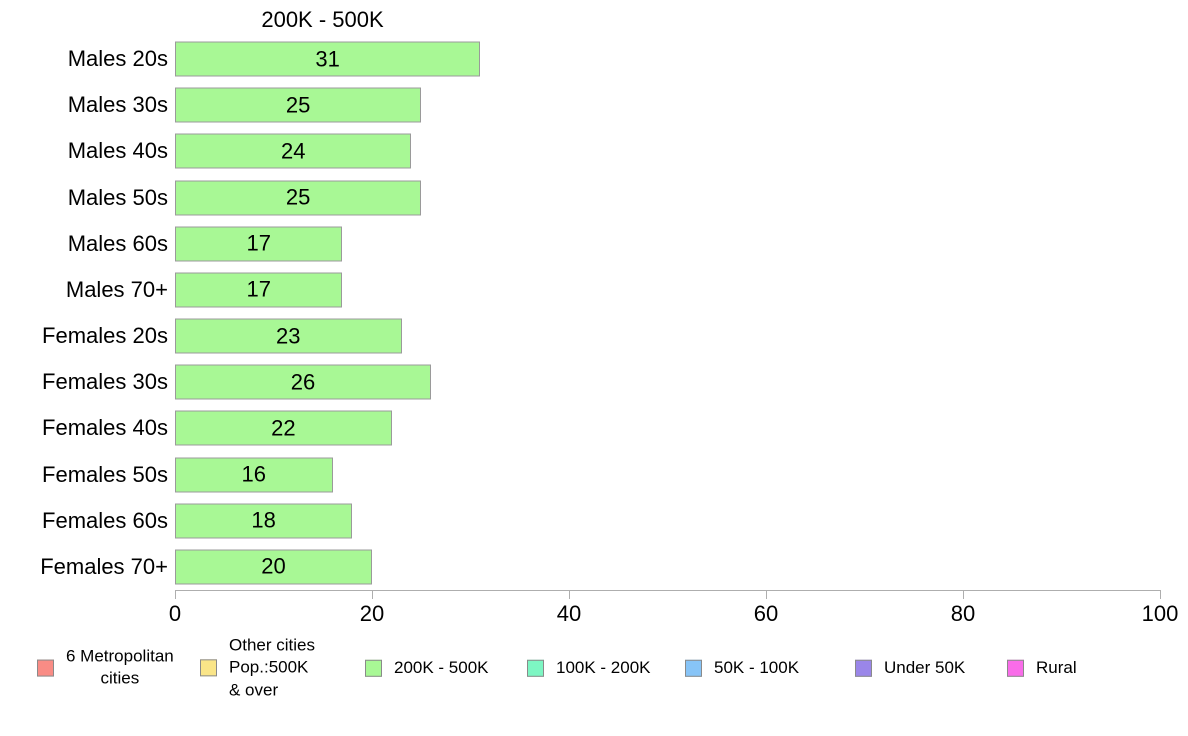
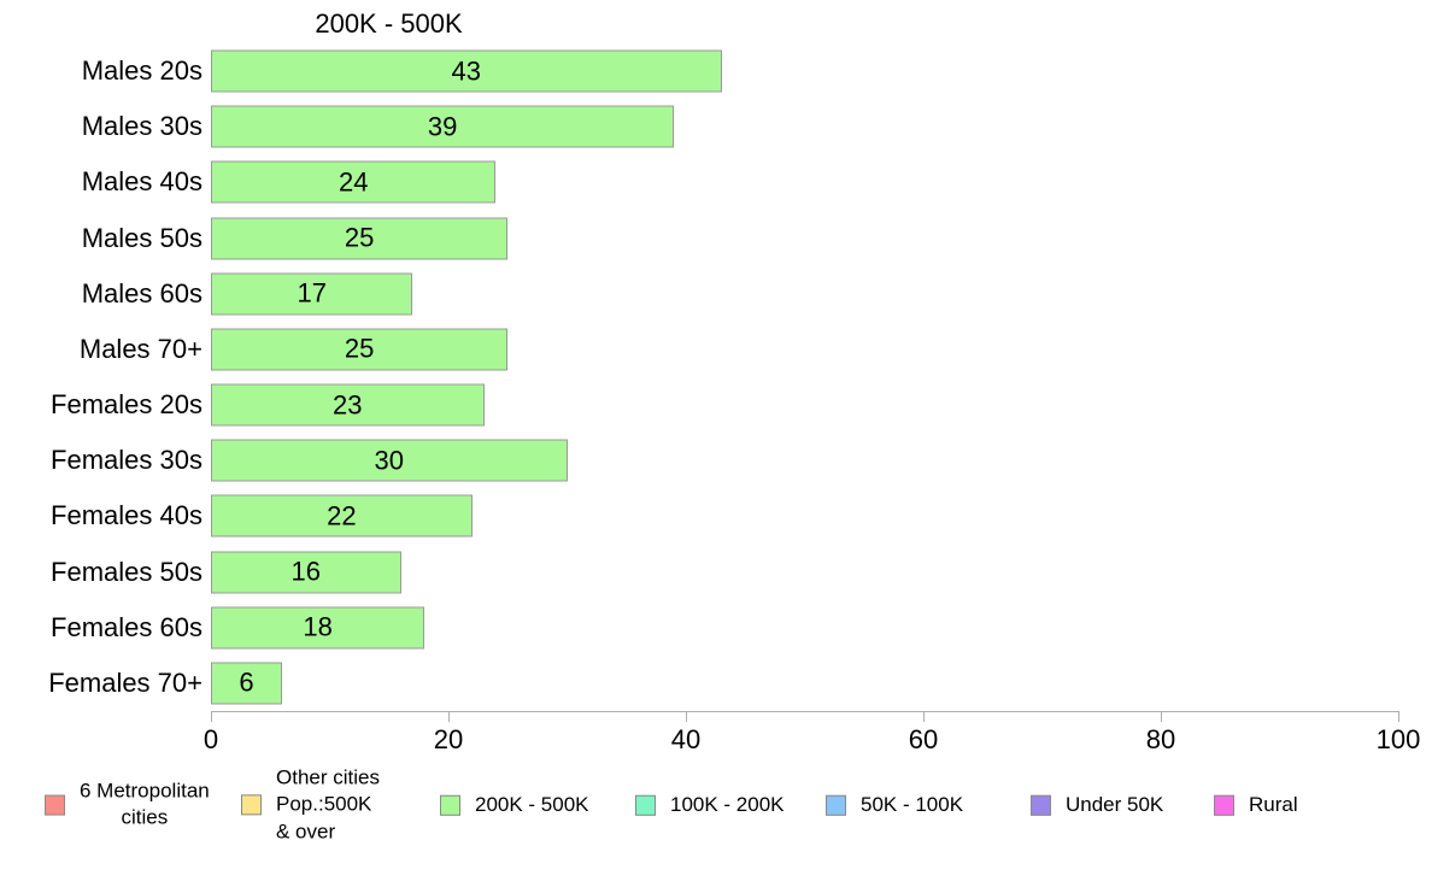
Males 20s: 31 -> 43
Males 30s: 25 -> 39
Males 70+: 17 -> 25
Females 30s: 26 -> 30
Females 70+: 20 -> 6
